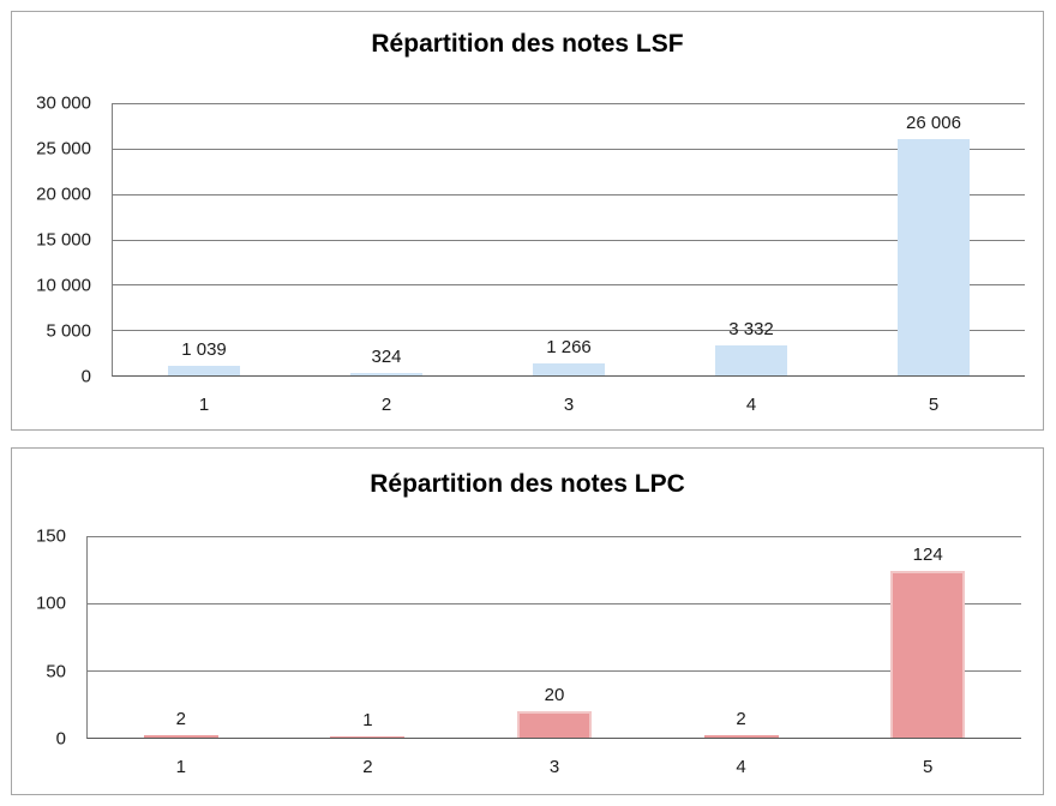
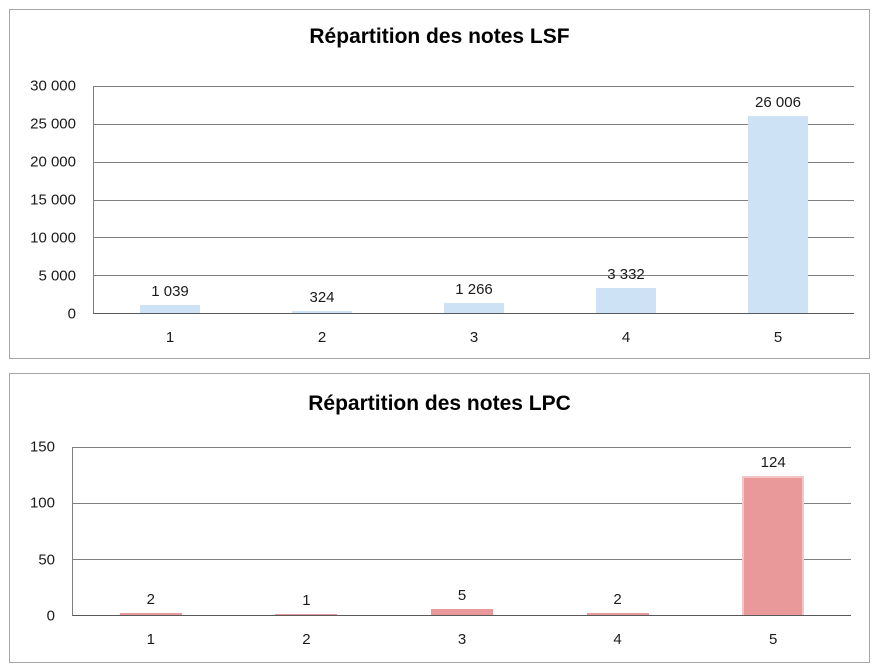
Répartition des notes LPC/3: 20 -> 5
